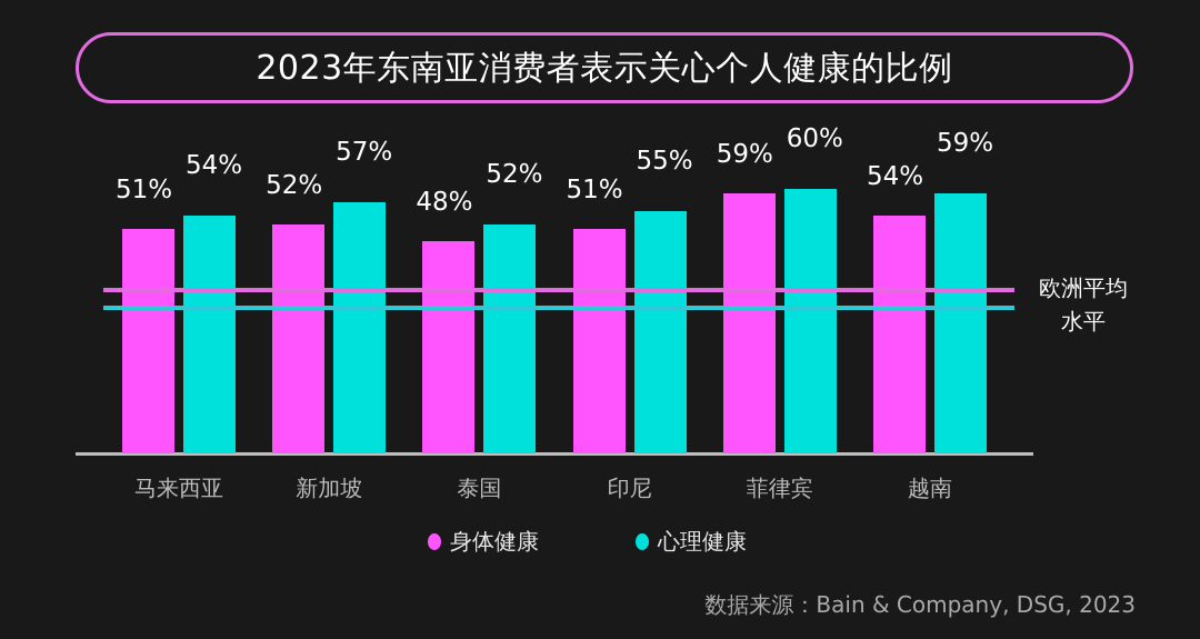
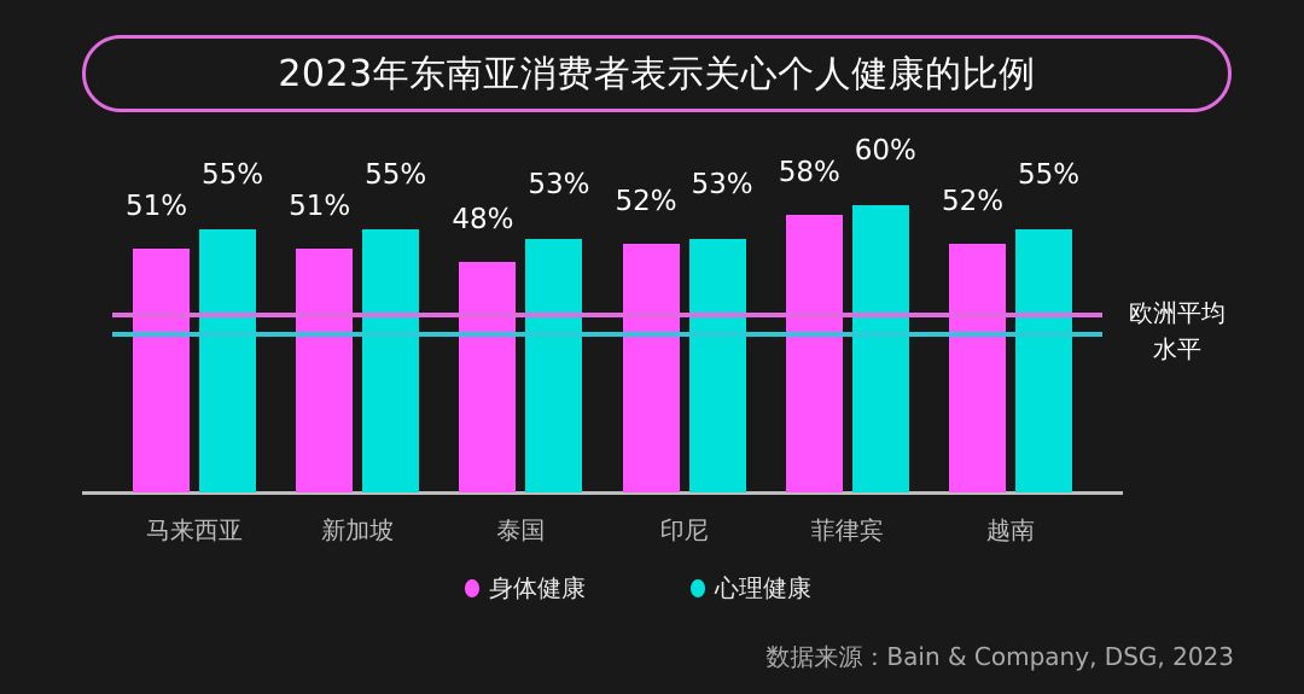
心理健康/马来西亚: 54% -> 55%
身体健康/新加坡: 52% -> 51%
心理健康/新加坡: 57% -> 55%
心理健康/泰国: 52% -> 53%
身体健康/印尼: 51% -> 52%
心理健康/印尼: 55% -> 53%
身体健康/菲律宾: 59% -> 58%
身体健康/越南: 54% -> 52%
心理健康/越南: 59% -> 55%
